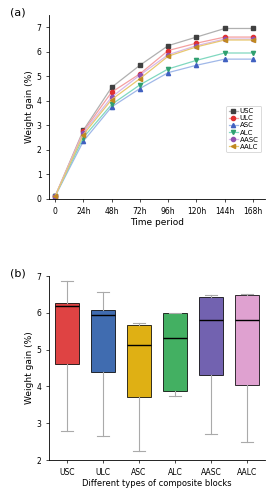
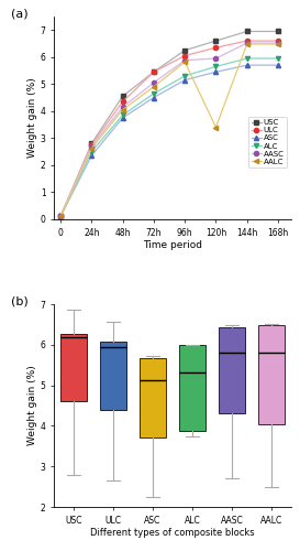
ULC/72h: 5.10 -> 5.45
AASC/120h: 6.25 -> 5.95
AALC/120h: 6.20 -> 3.40
